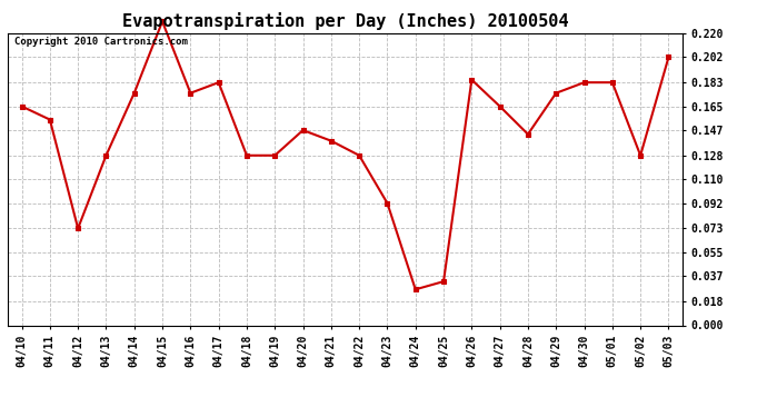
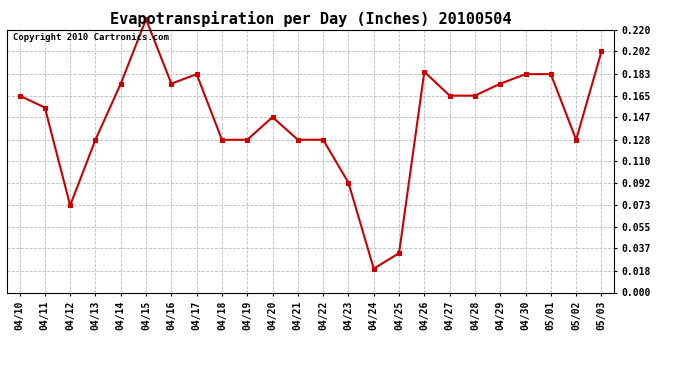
04/21: 0.139 -> 0.128
04/24: 0.027 -> 0.020
04/28: 0.144 -> 0.165
